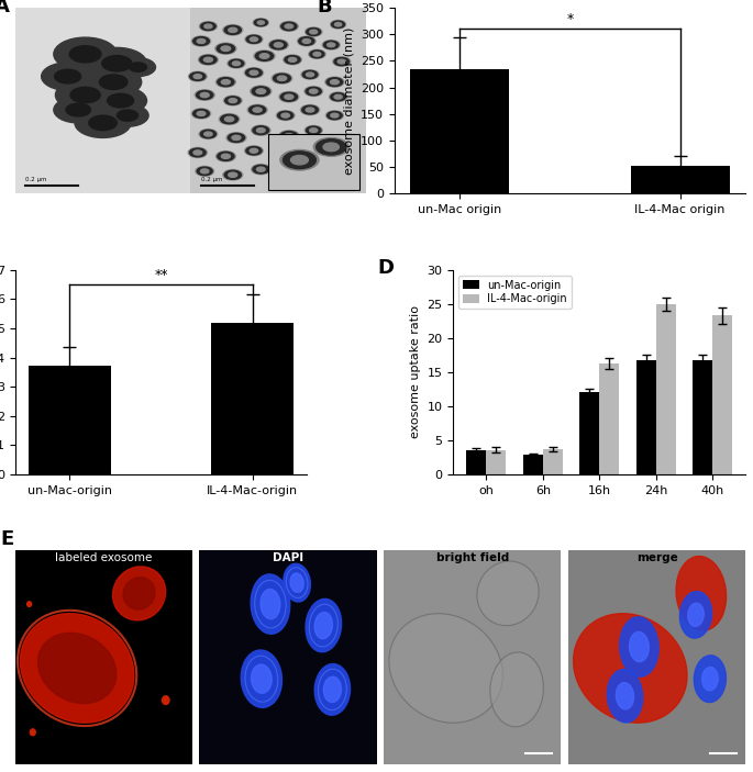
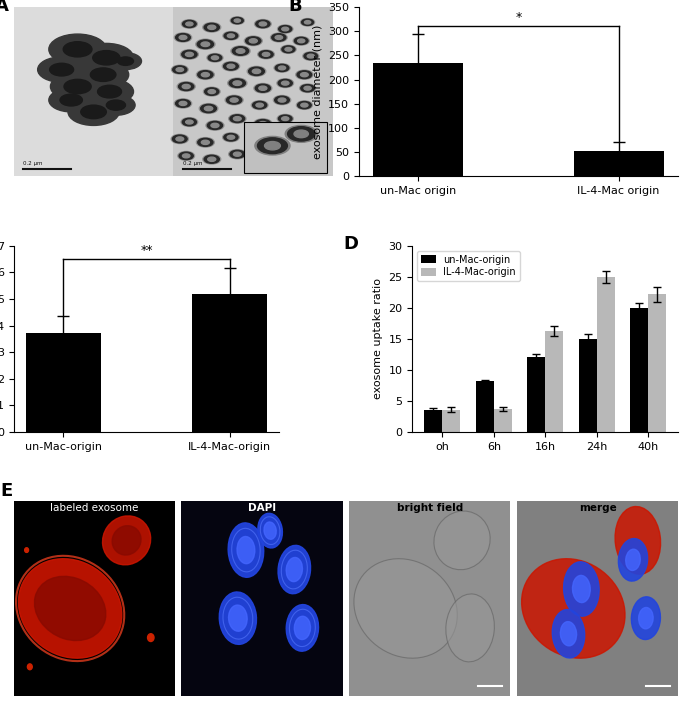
un-Mac-origin/6h: 2.8 -> 8.2
un-Mac-origin/24h: 16.8 -> 15.0
un-Mac-origin/40h: 16.7 -> 20.0
IL-4-Mac-origin/40h: 23.3 -> 22.2
